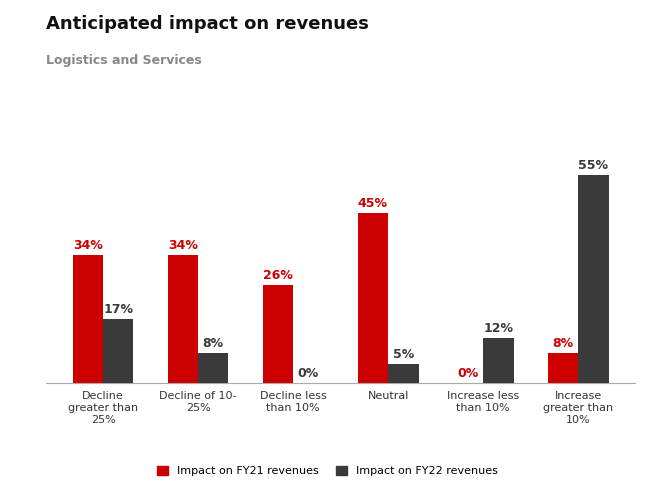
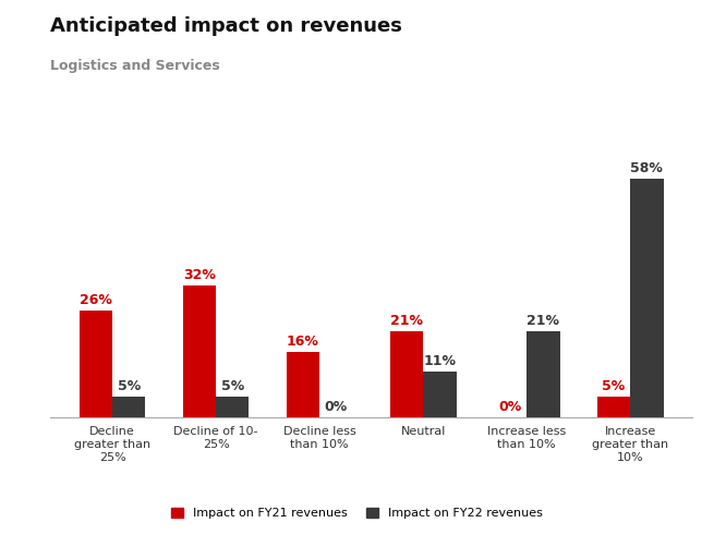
Impact on FY21 revenues/Decline greater than 25%: 34% -> 26%
Impact on FY22 revenues/Decline greater than 25%: 17% -> 5%
Impact on FY21 revenues/Decline of 10- 25%: 34% -> 32%
Impact on FY22 revenues/Decline of 10- 25%: 8% -> 5%
Impact on FY21 revenues/Decline less than 10%: 26% -> 16%
Impact on FY21 revenues/Neutral: 45% -> 21%
Impact on FY22 revenues/Neutral: 5% -> 11%
Impact on FY22 revenues/Increase less than 10%: 12% -> 21%
Impact on FY21 revenues/Increase greater than 10%: 8% -> 5%
Impact on FY22 revenues/Increase greater than 10%: 55% -> 58%
